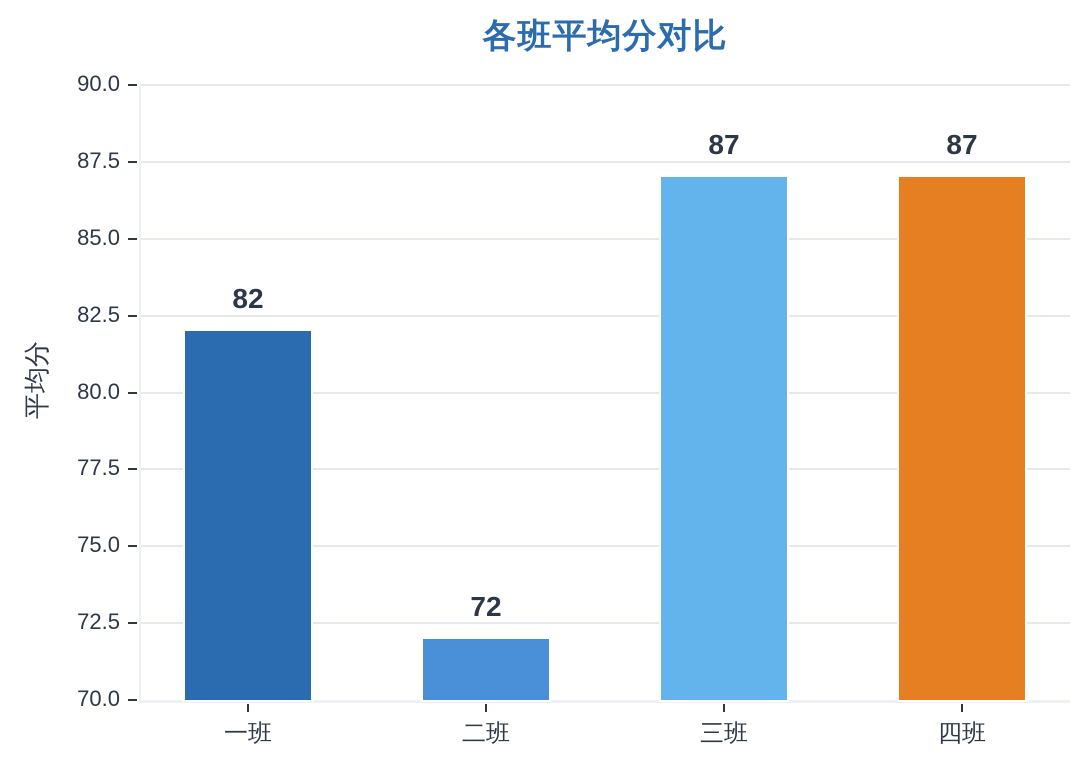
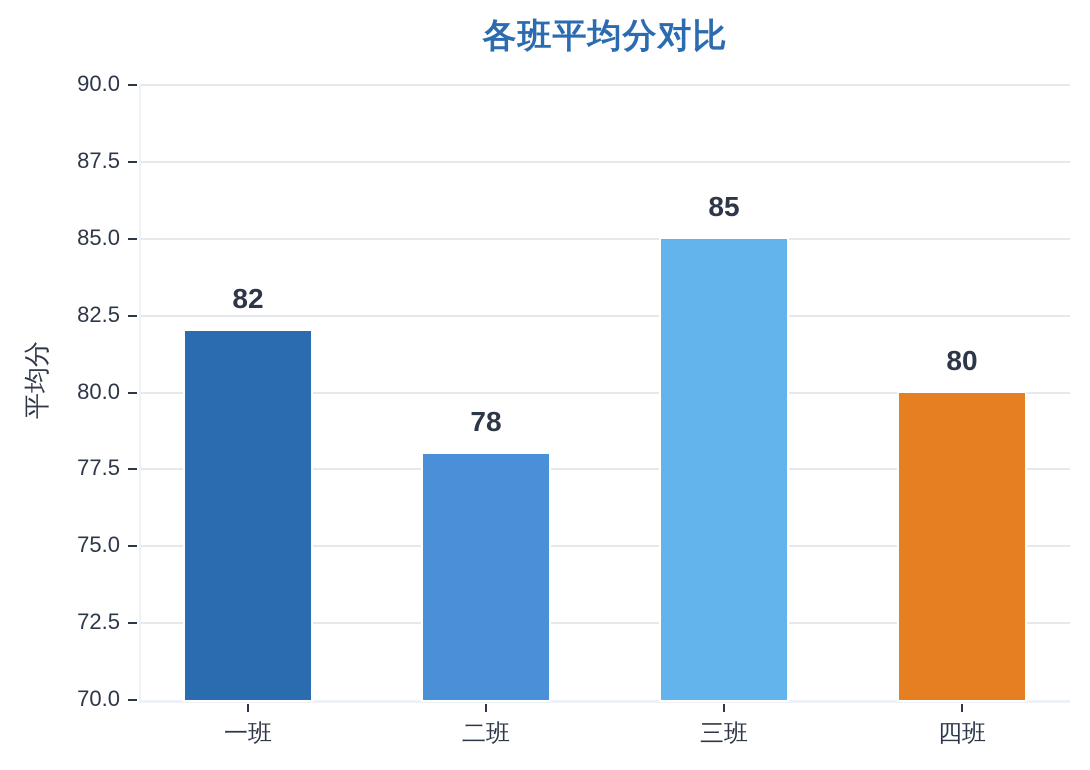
二班: 72 -> 78
三班: 87 -> 85
四班: 87 -> 80
